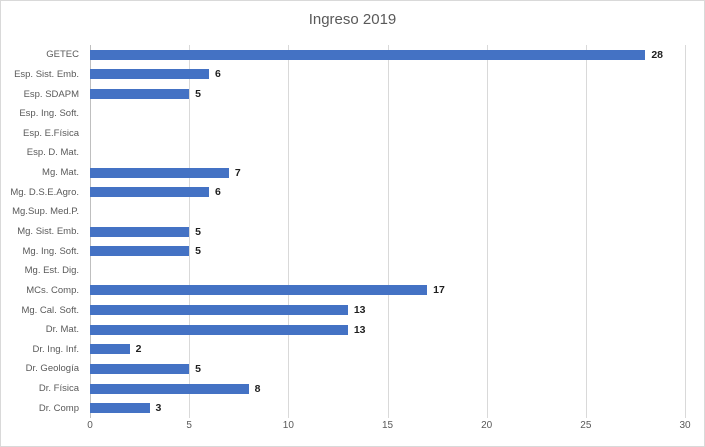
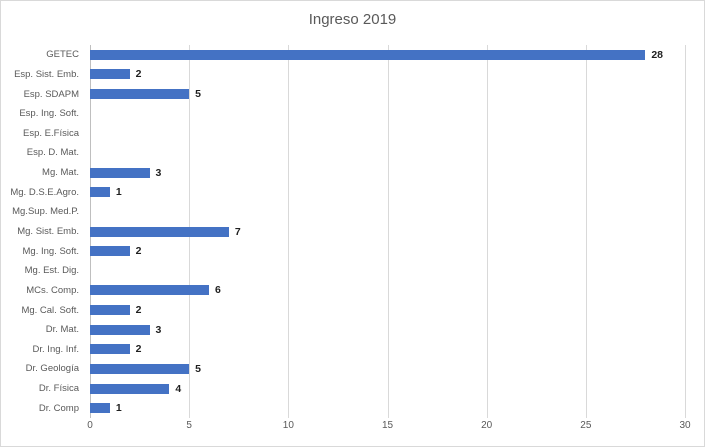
Esp. Sist. Emb.: 6 -> 2
Mg. Mat.: 7 -> 3
Mg. D.S.E.Agro.: 6 -> 1
Mg. Sist. Emb.: 5 -> 7
Mg. Ing. Soft.: 5 -> 2
MCs. Comp.: 17 -> 6
Mg. Cal. Soft.: 13 -> 2
Dr. Mat.: 13 -> 3
Dr. Física: 8 -> 4
Dr. Comp: 3 -> 1
